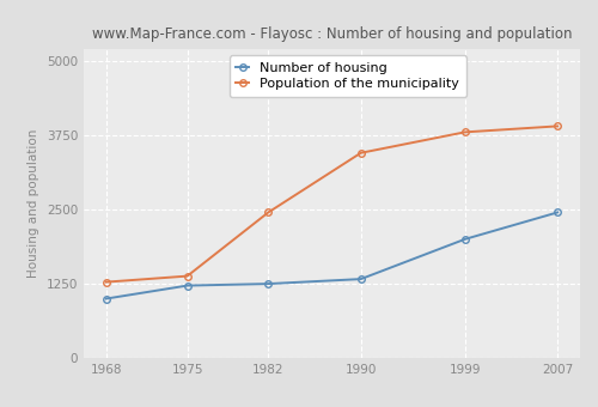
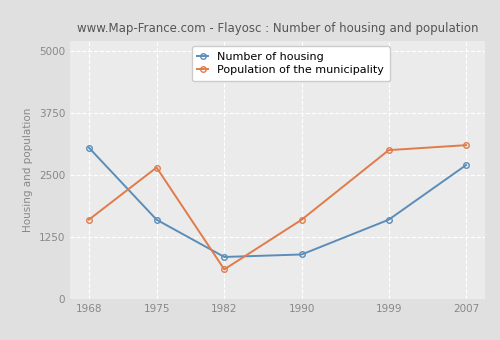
Number of housing/1968: 1000 -> 3050
Population of the municipality/1968: 1280 -> 1600
Number of housing/1975: 1220 -> 1600
Population of the municipality/1975: 1380 -> 2650
Number of housing/1982: 1250 -> 850
Population of the municipality/1982: 2450 -> 600
Number of housing/1990: 1330 -> 900
Population of the municipality/1990: 3450 -> 1600
Number of housing/1999: 2000 -> 1600
Population of the municipality/1999: 3800 -> 3000
Number of housing/2007: 2450 -> 2700
Population of the municipality/2007: 3900 -> 3100
